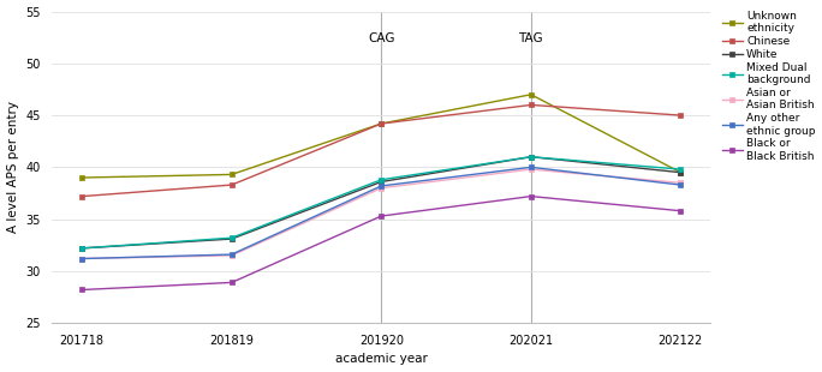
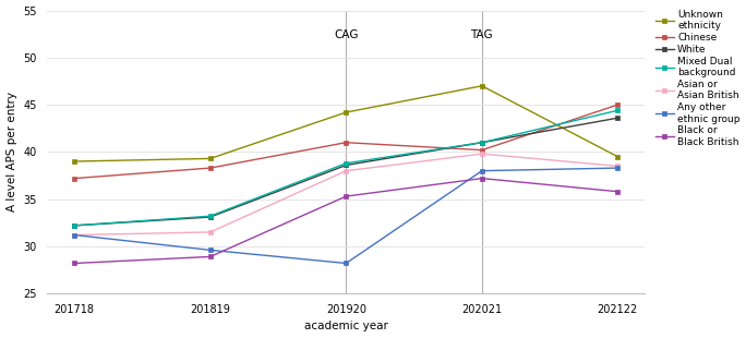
Any other ethnic group/201819: 31.6 -> 29.6
Chinese/201920: 44.2 -> 41.0
Any other ethnic group/201920: 38.2 -> 28.2
Chinese/202021: 46.0 -> 40.2
Any other ethnic group/202021: 40.0 -> 38.0
White/202122: 39.5 -> 43.6
Mixed Dual background/202122: 39.8 -> 44.4
